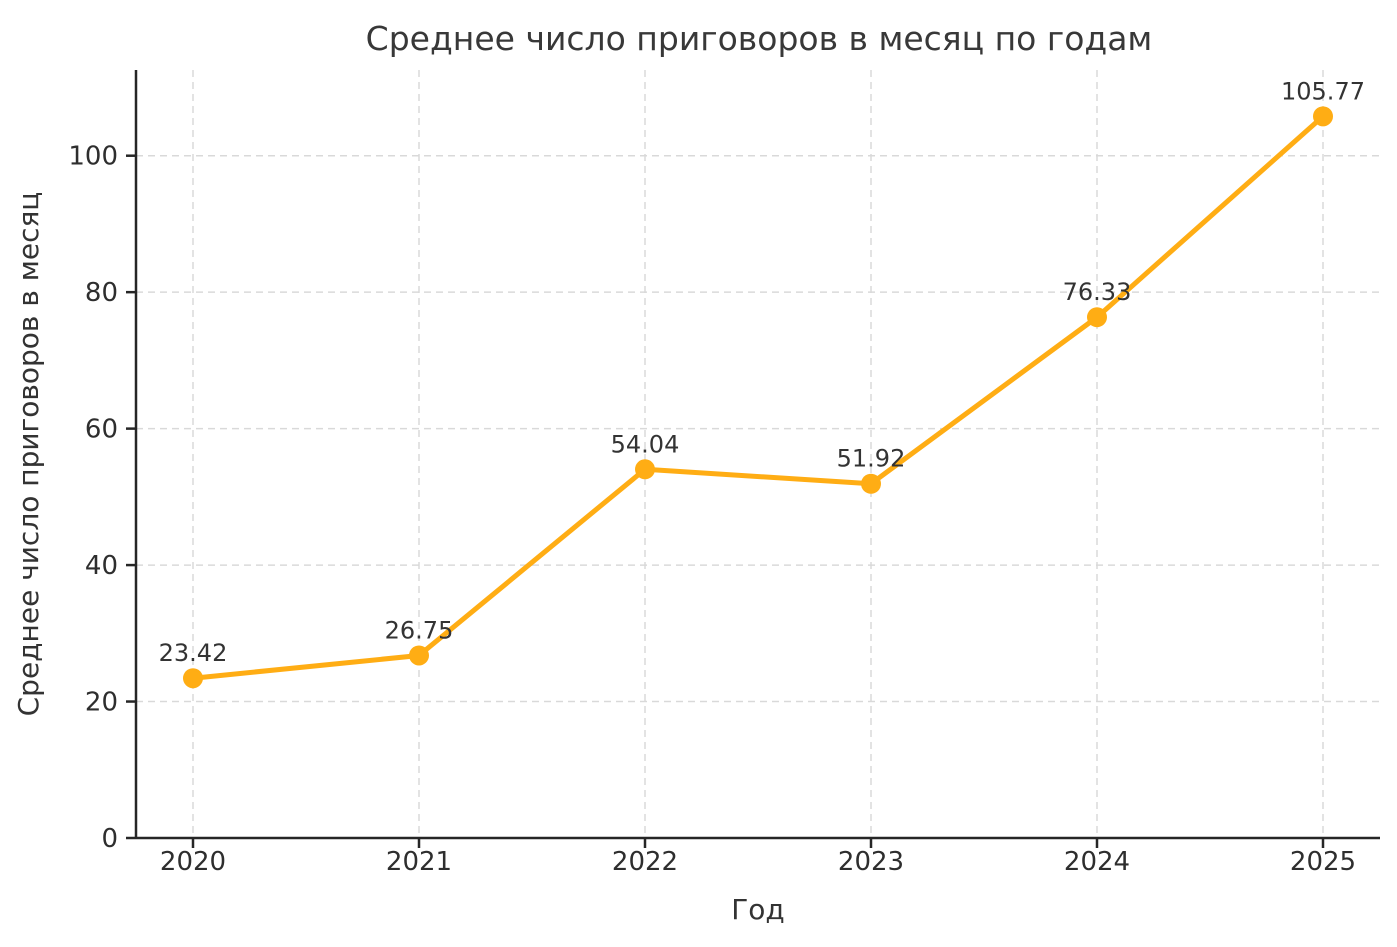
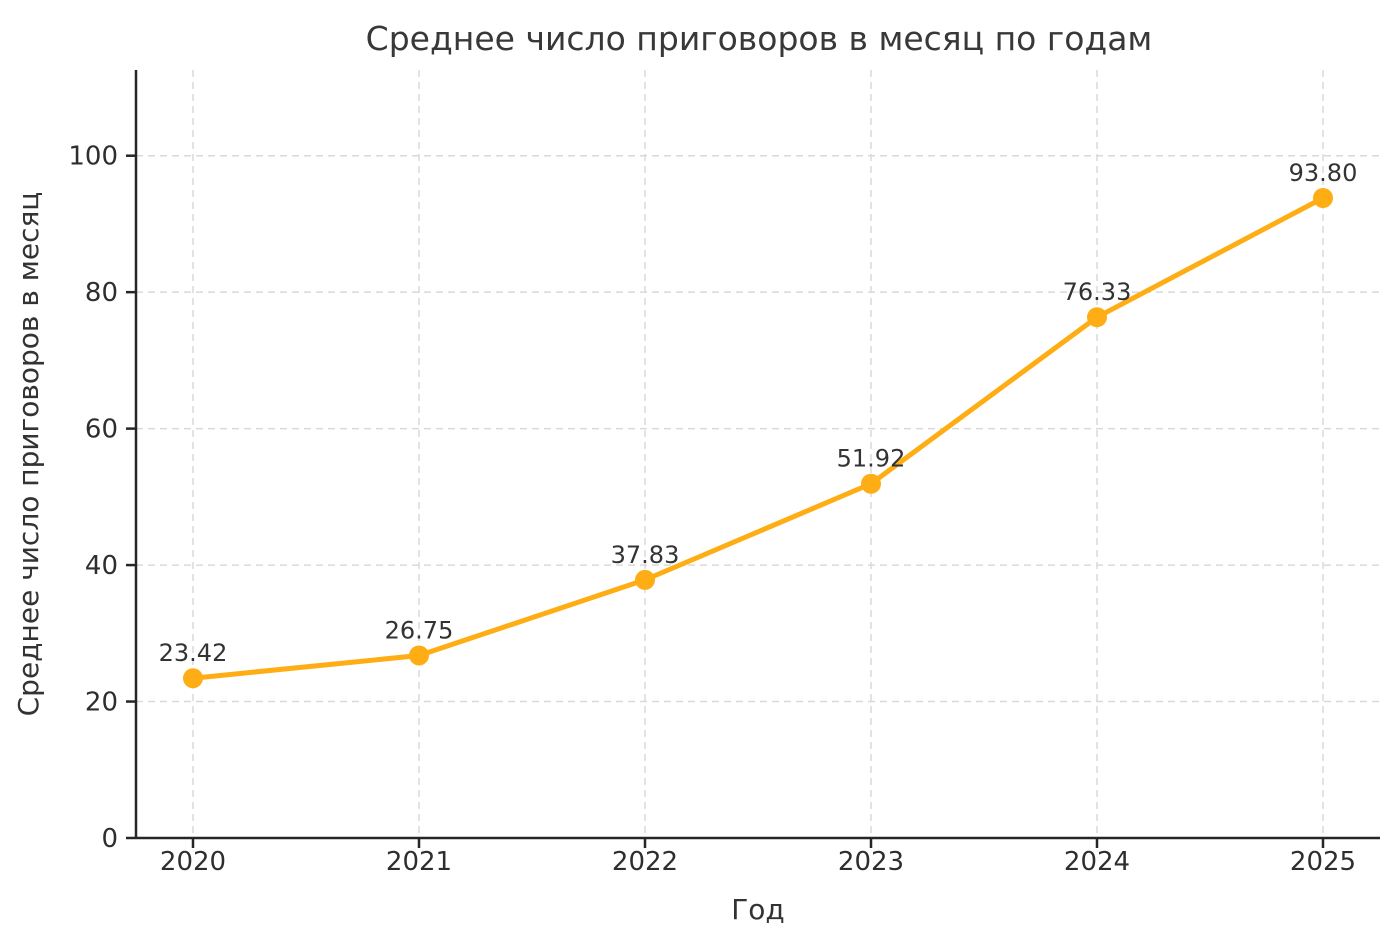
2022: 54.04 -> 37.83
2025: 105.77 -> 93.80
